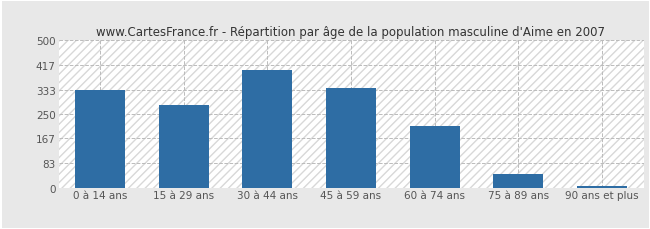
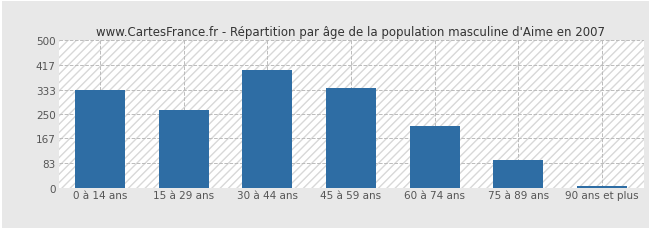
15 à 29 ans: 280 -> 262
75 à 89 ans: 45 -> 93
